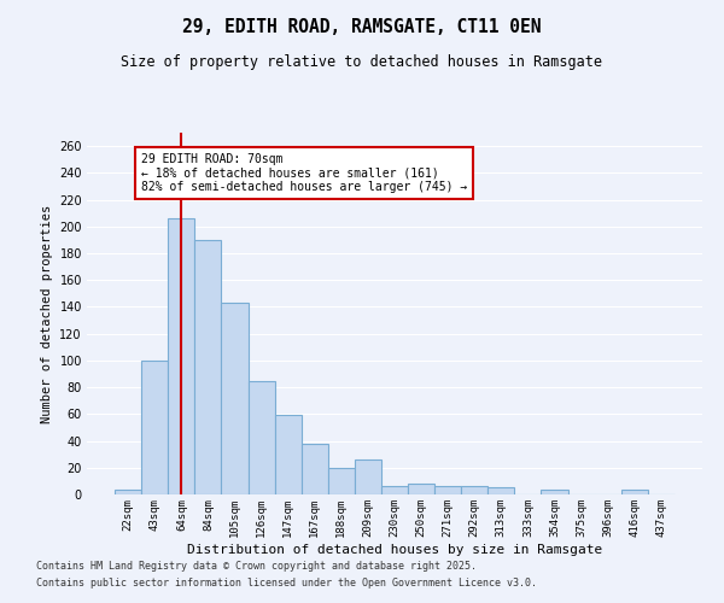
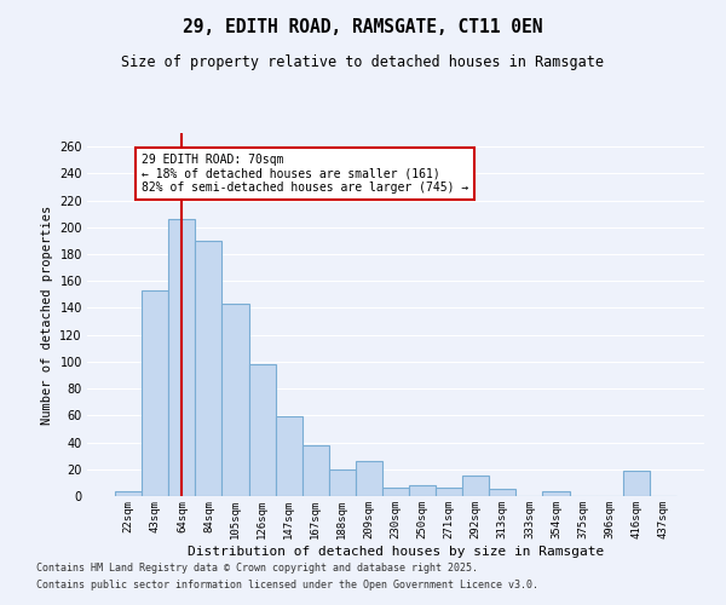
43sqm: 100 -> 153
126sqm: 85 -> 98
292sqm: 6 -> 15
416sqm: 4 -> 19
